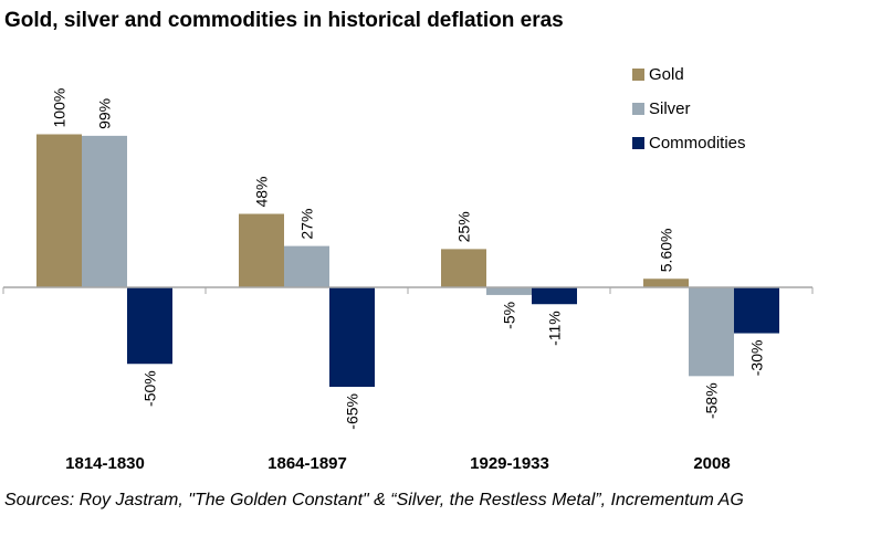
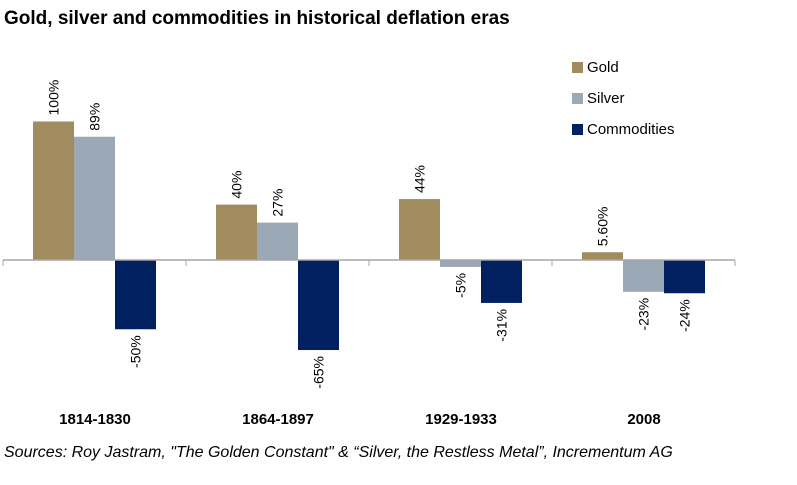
Silver/1814-1830: 99% -> 89%
Gold/1864-1897: 48% -> 40%
Gold/1929-1933: 25% -> 44%
Commodities/1929-1933: -11% -> -31%
Silver/2008: -58% -> -23%
Commodities/2008: -30% -> -24%
